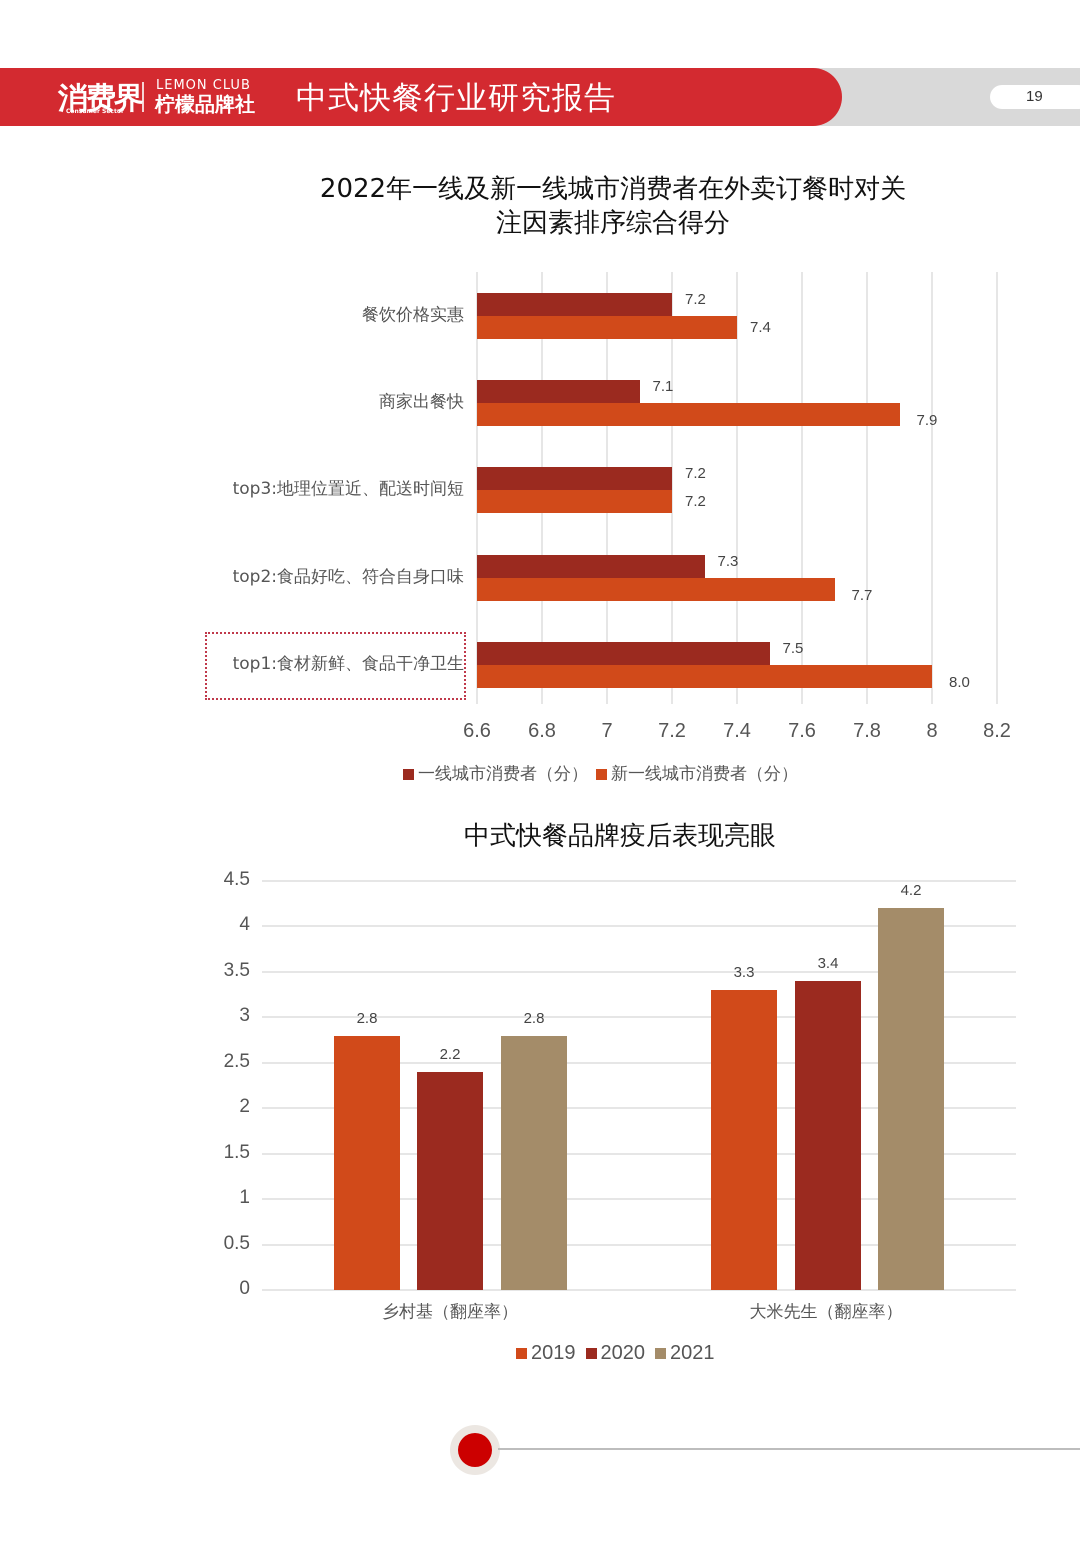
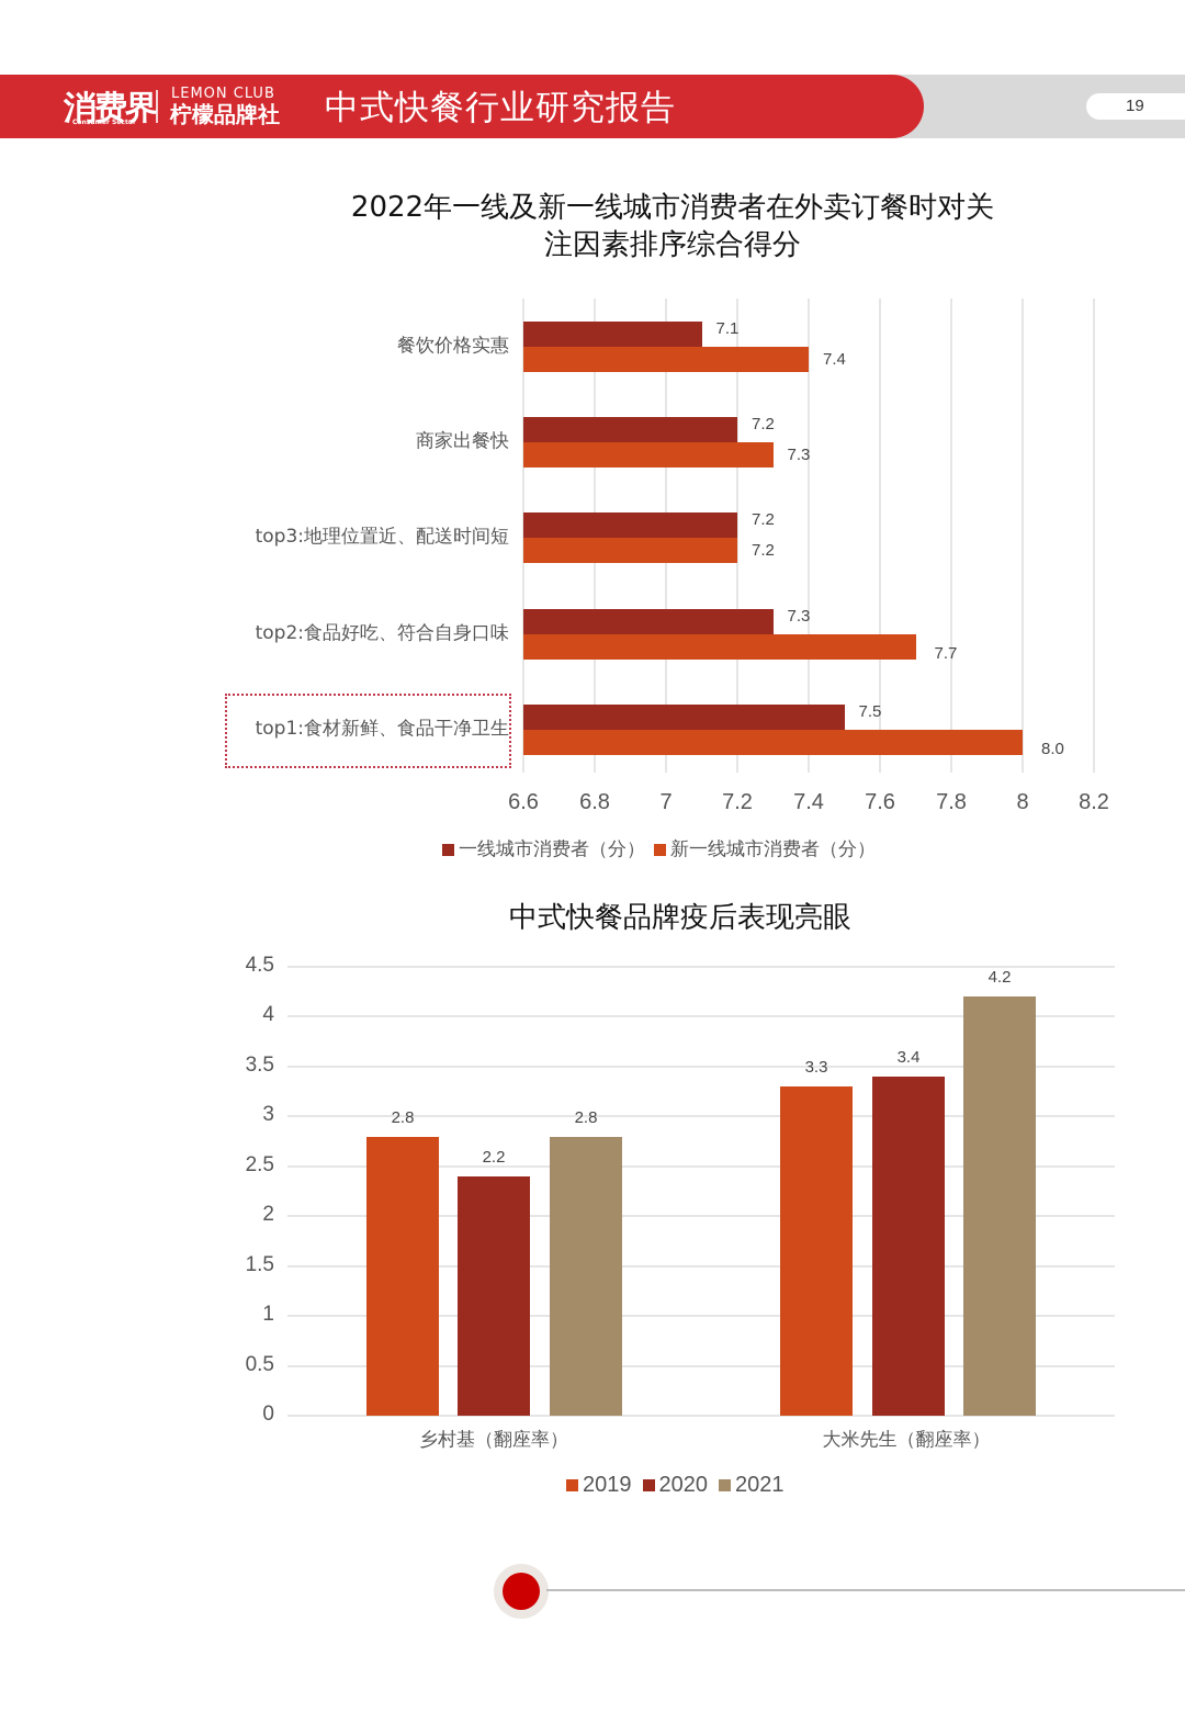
2022年一线及新一线城市消费者在外卖订餐时对关注因素排序综合得分/一线城市消费者（分）/餐饮价格实惠: 7.2 -> 7.1
2022年一线及新一线城市消费者在外卖订餐时对关注因素排序综合得分/一线城市消费者（分）/商家出餐快: 7.1 -> 7.2
2022年一线及新一线城市消费者在外卖订餐时对关注因素排序综合得分/新一线城市消费者（分）/商家出餐快: 7.9 -> 7.3
